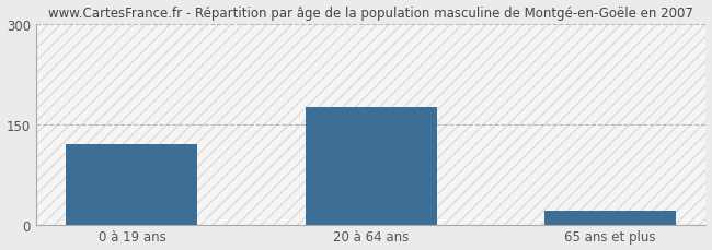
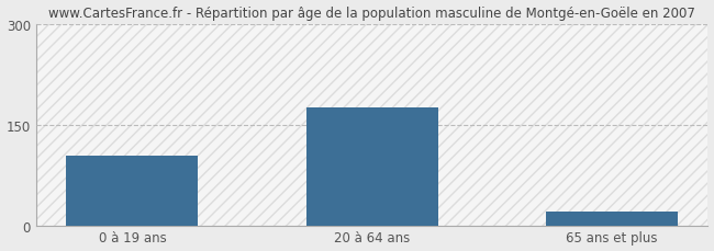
0 à 19 ans: 120 -> 104
